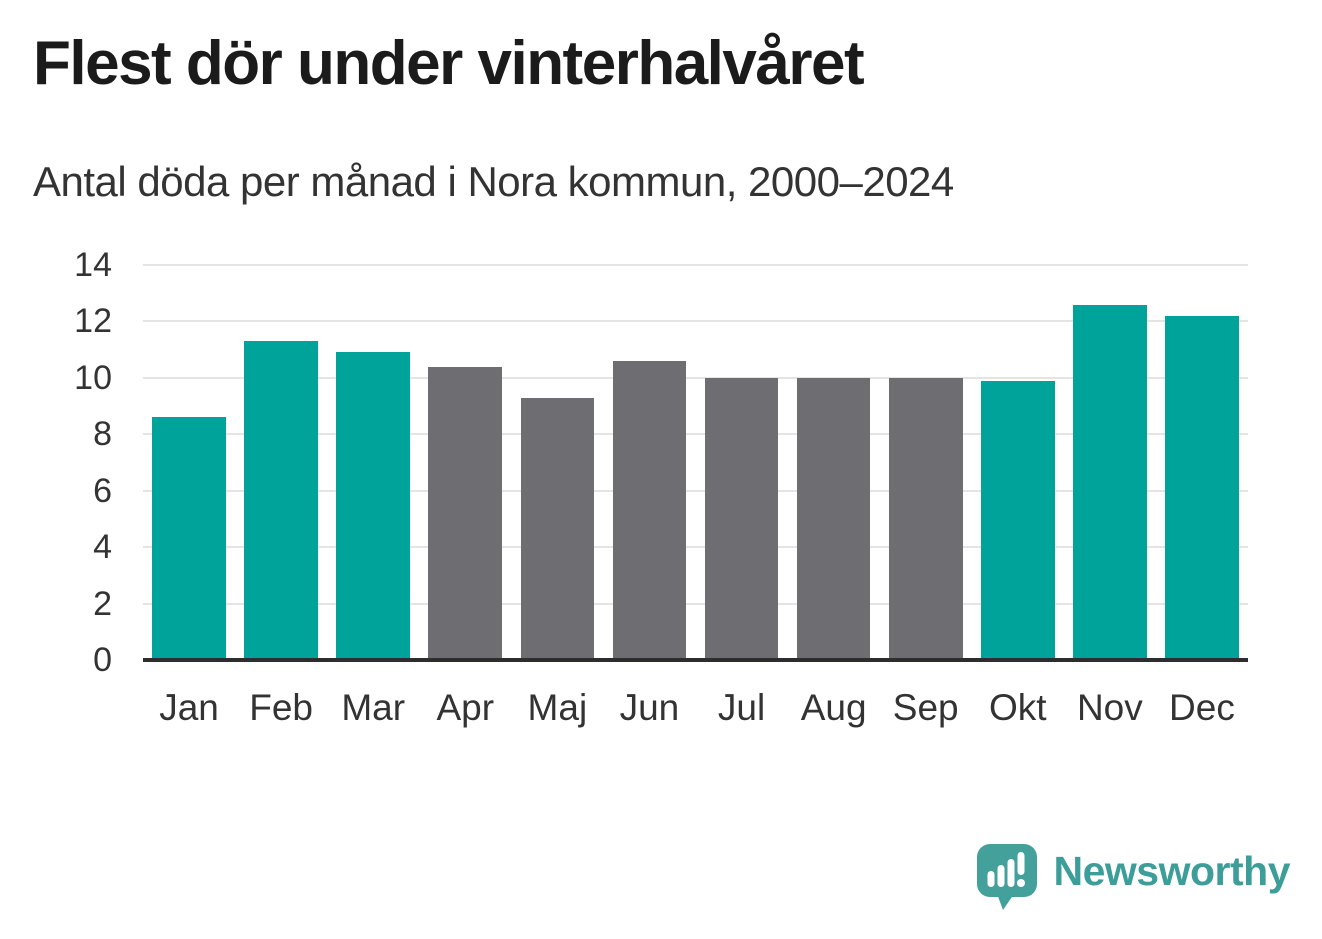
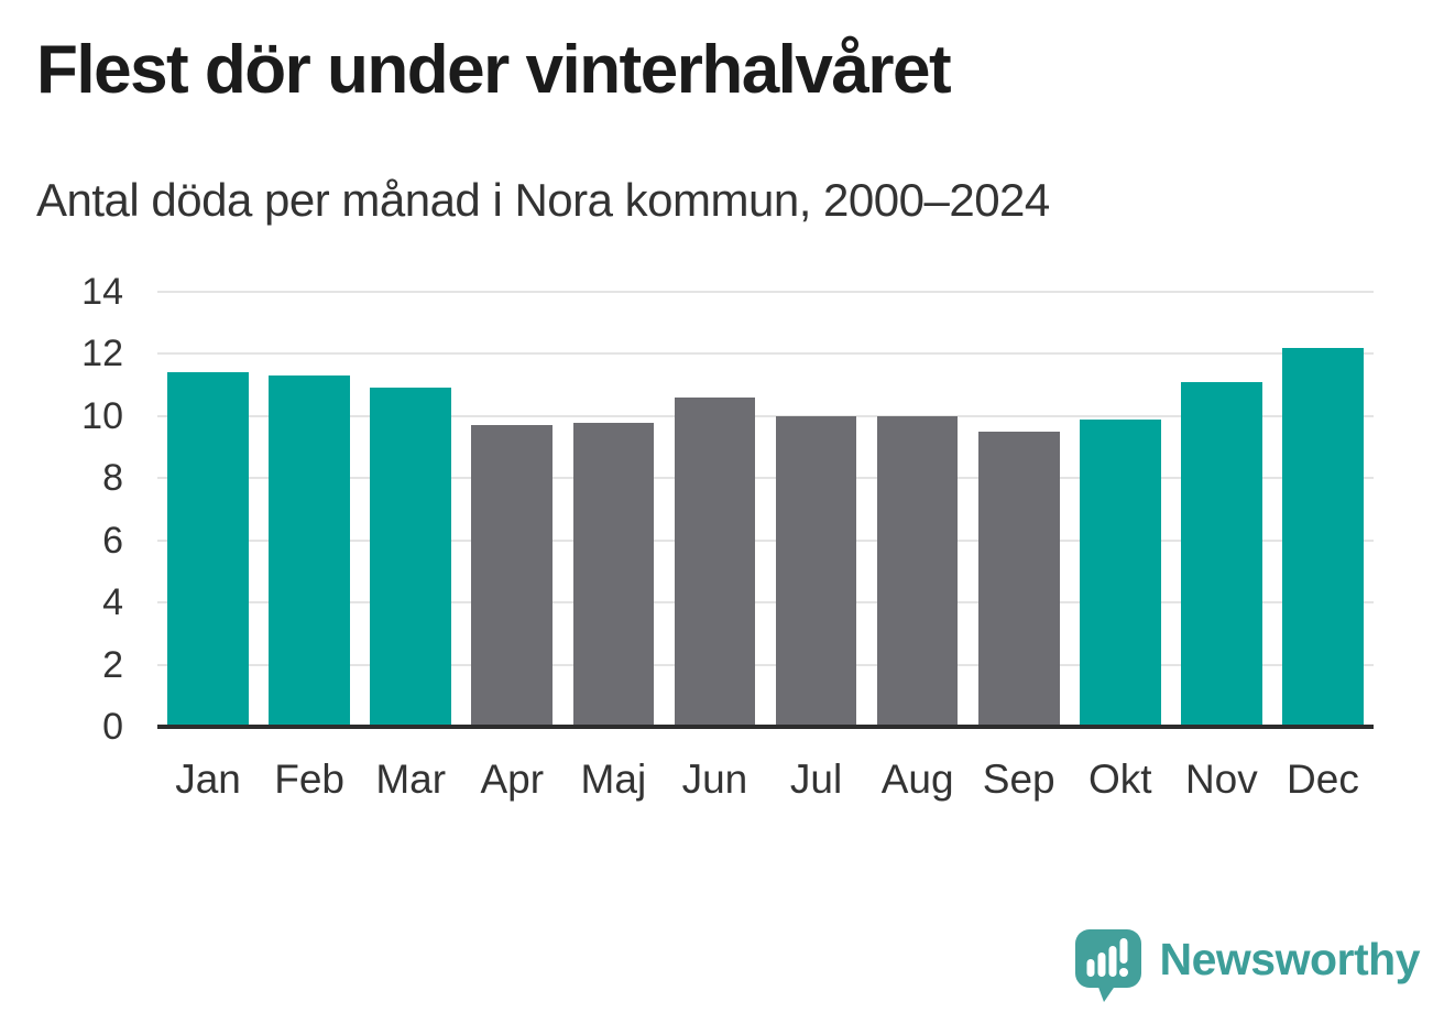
Jan: 8.6 -> 11.4
Apr: 10.4 -> 9.7
Maj: 9.3 -> 9.8
Sep: 10.0 -> 9.5
Nov: 12.6 -> 11.1
